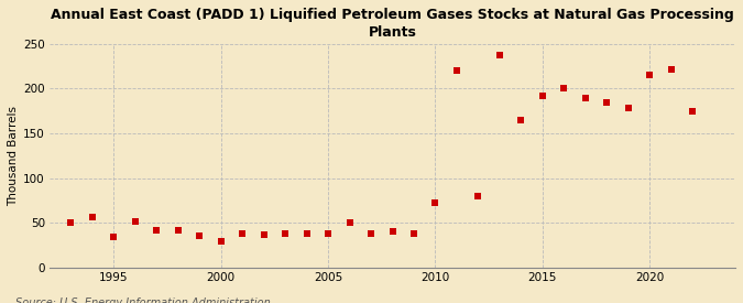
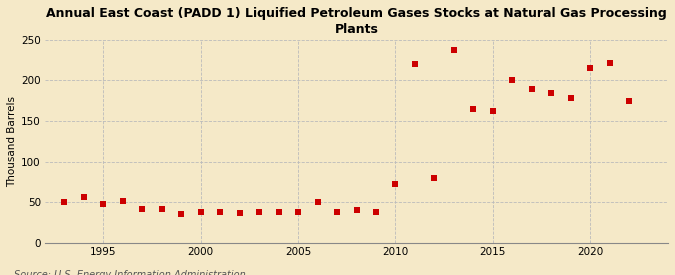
1995: 34 -> 48
2000: 30 -> 38
2015: 192 -> 163
